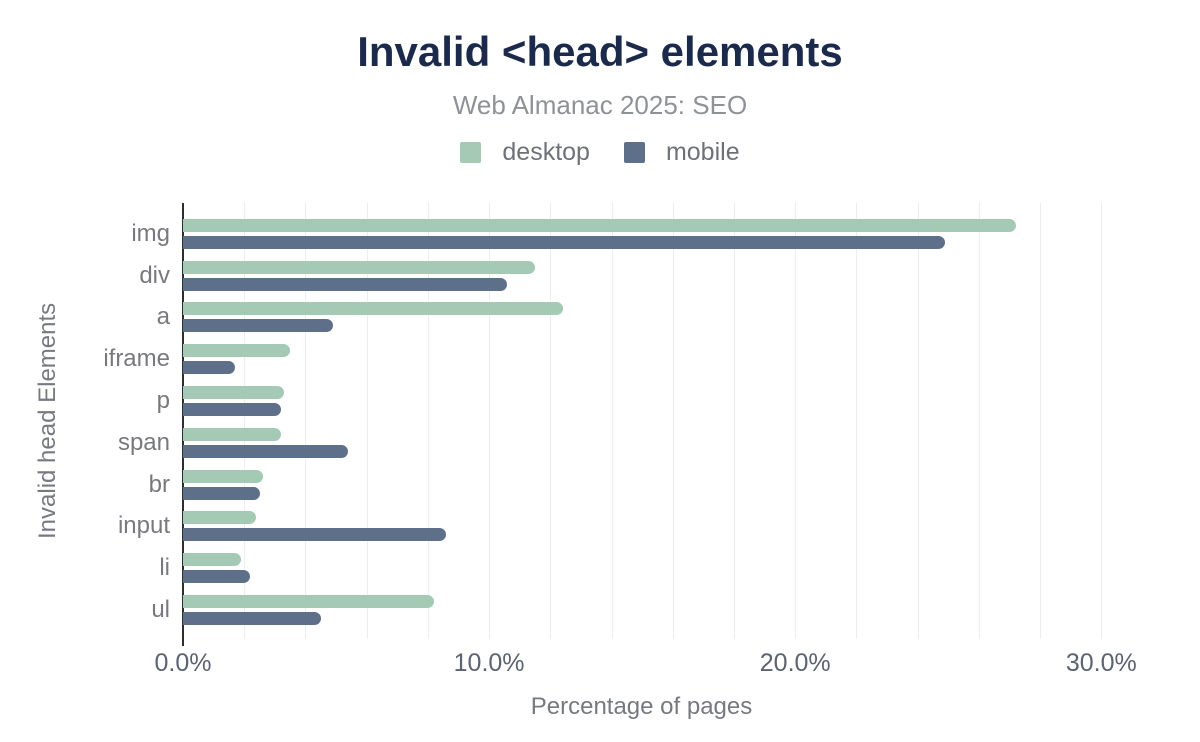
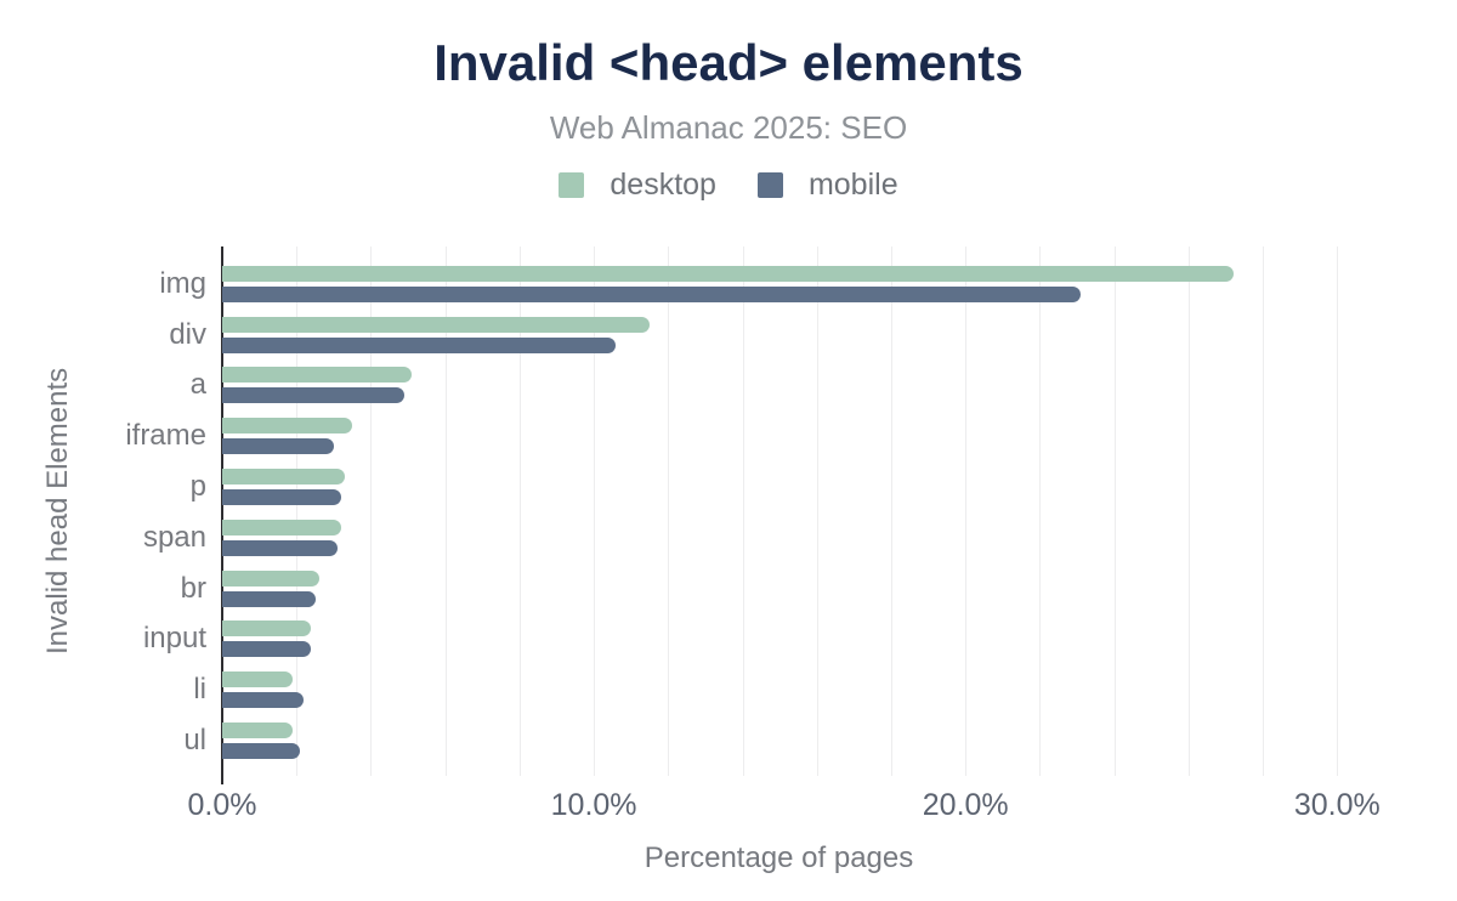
mobile/img: 24.9% -> 23.1%
desktop/a: 12.4% -> 5.1%
mobile/iframe: 1.7% -> 3.0%
mobile/span: 5.4% -> 3.1%
mobile/input: 8.6% -> 2.4%
desktop/ul: 8.2% -> 1.9%
mobile/ul: 4.5% -> 2.1%
